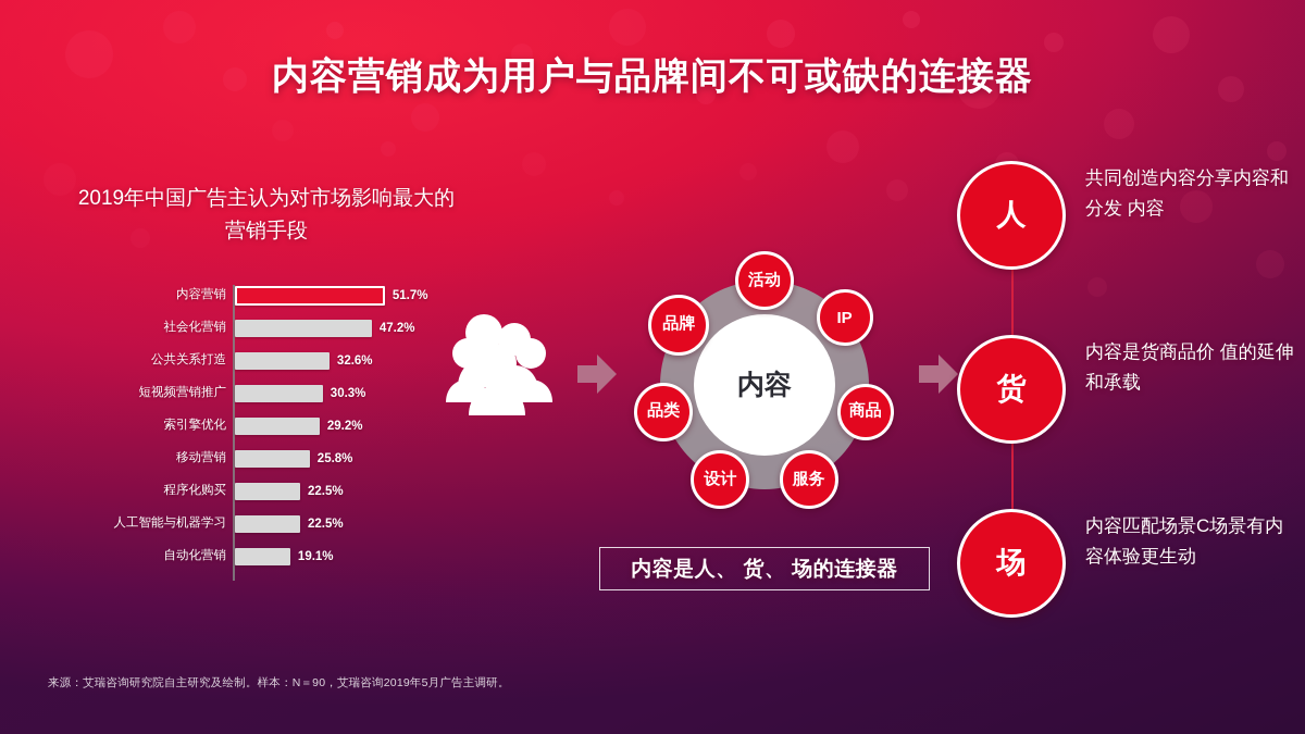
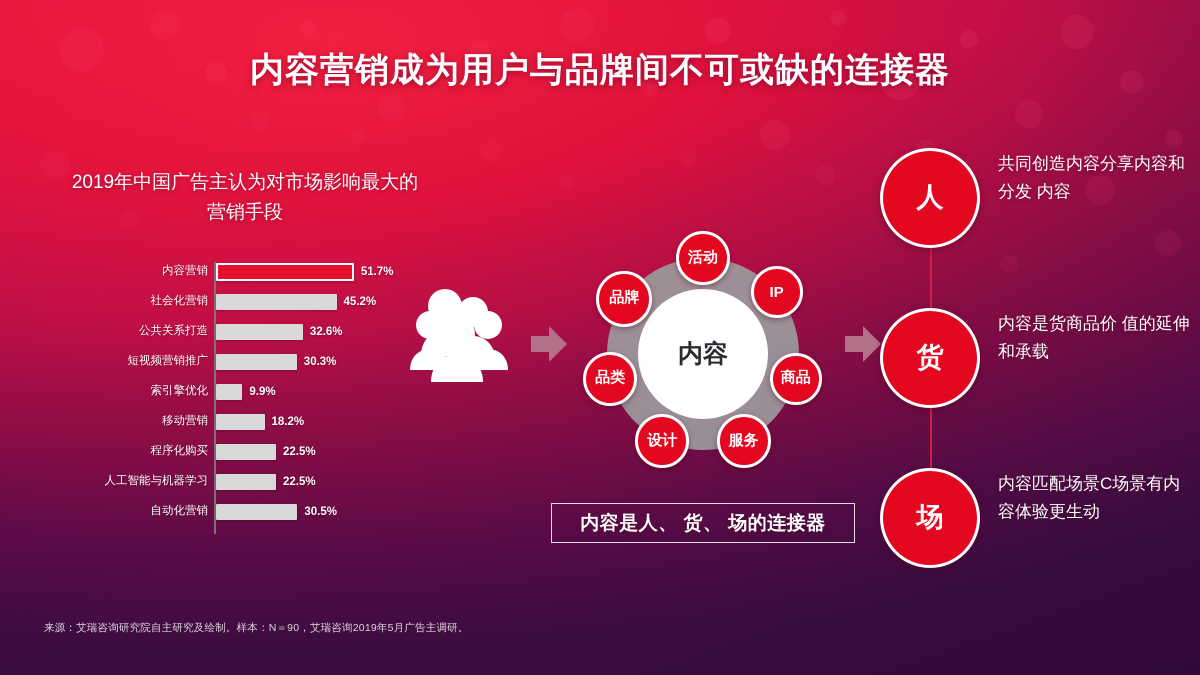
社会化营销: 47.2% -> 45.2%
索引擎优化: 29.2% -> 9.9%
移动营销: 25.8% -> 18.2%
自动化营销: 19.1% -> 30.5%
